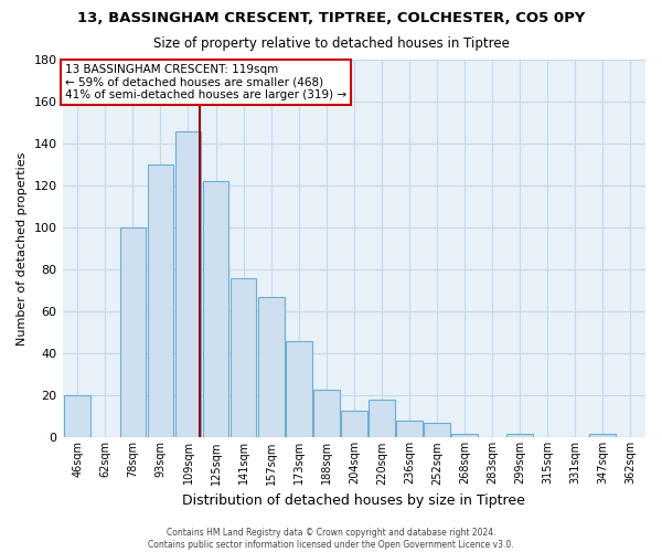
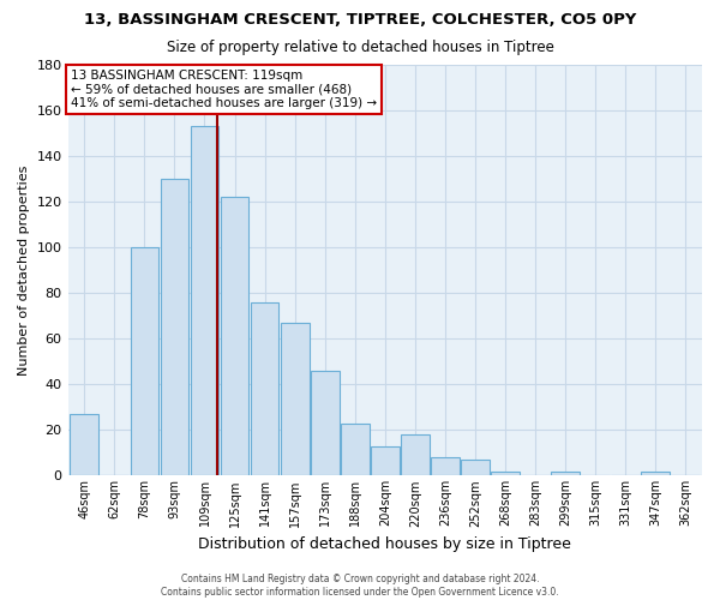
46sqm: 20 -> 27
109sqm: 146 -> 153
